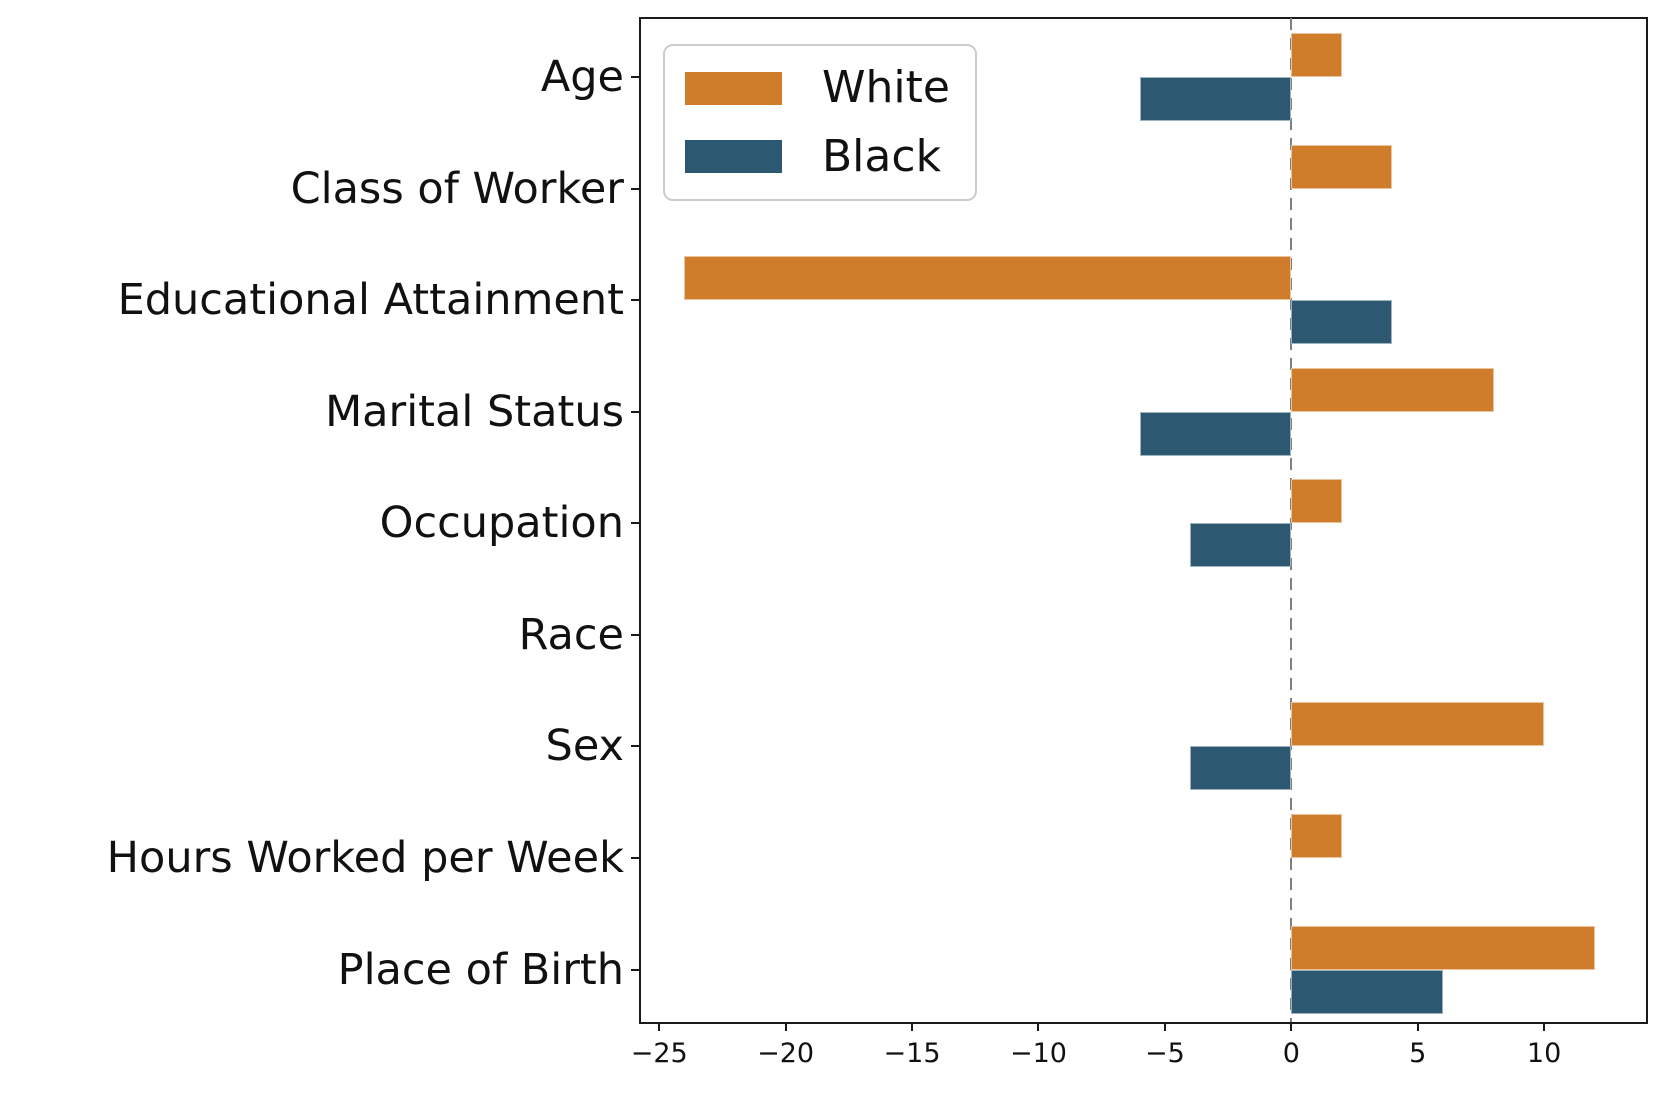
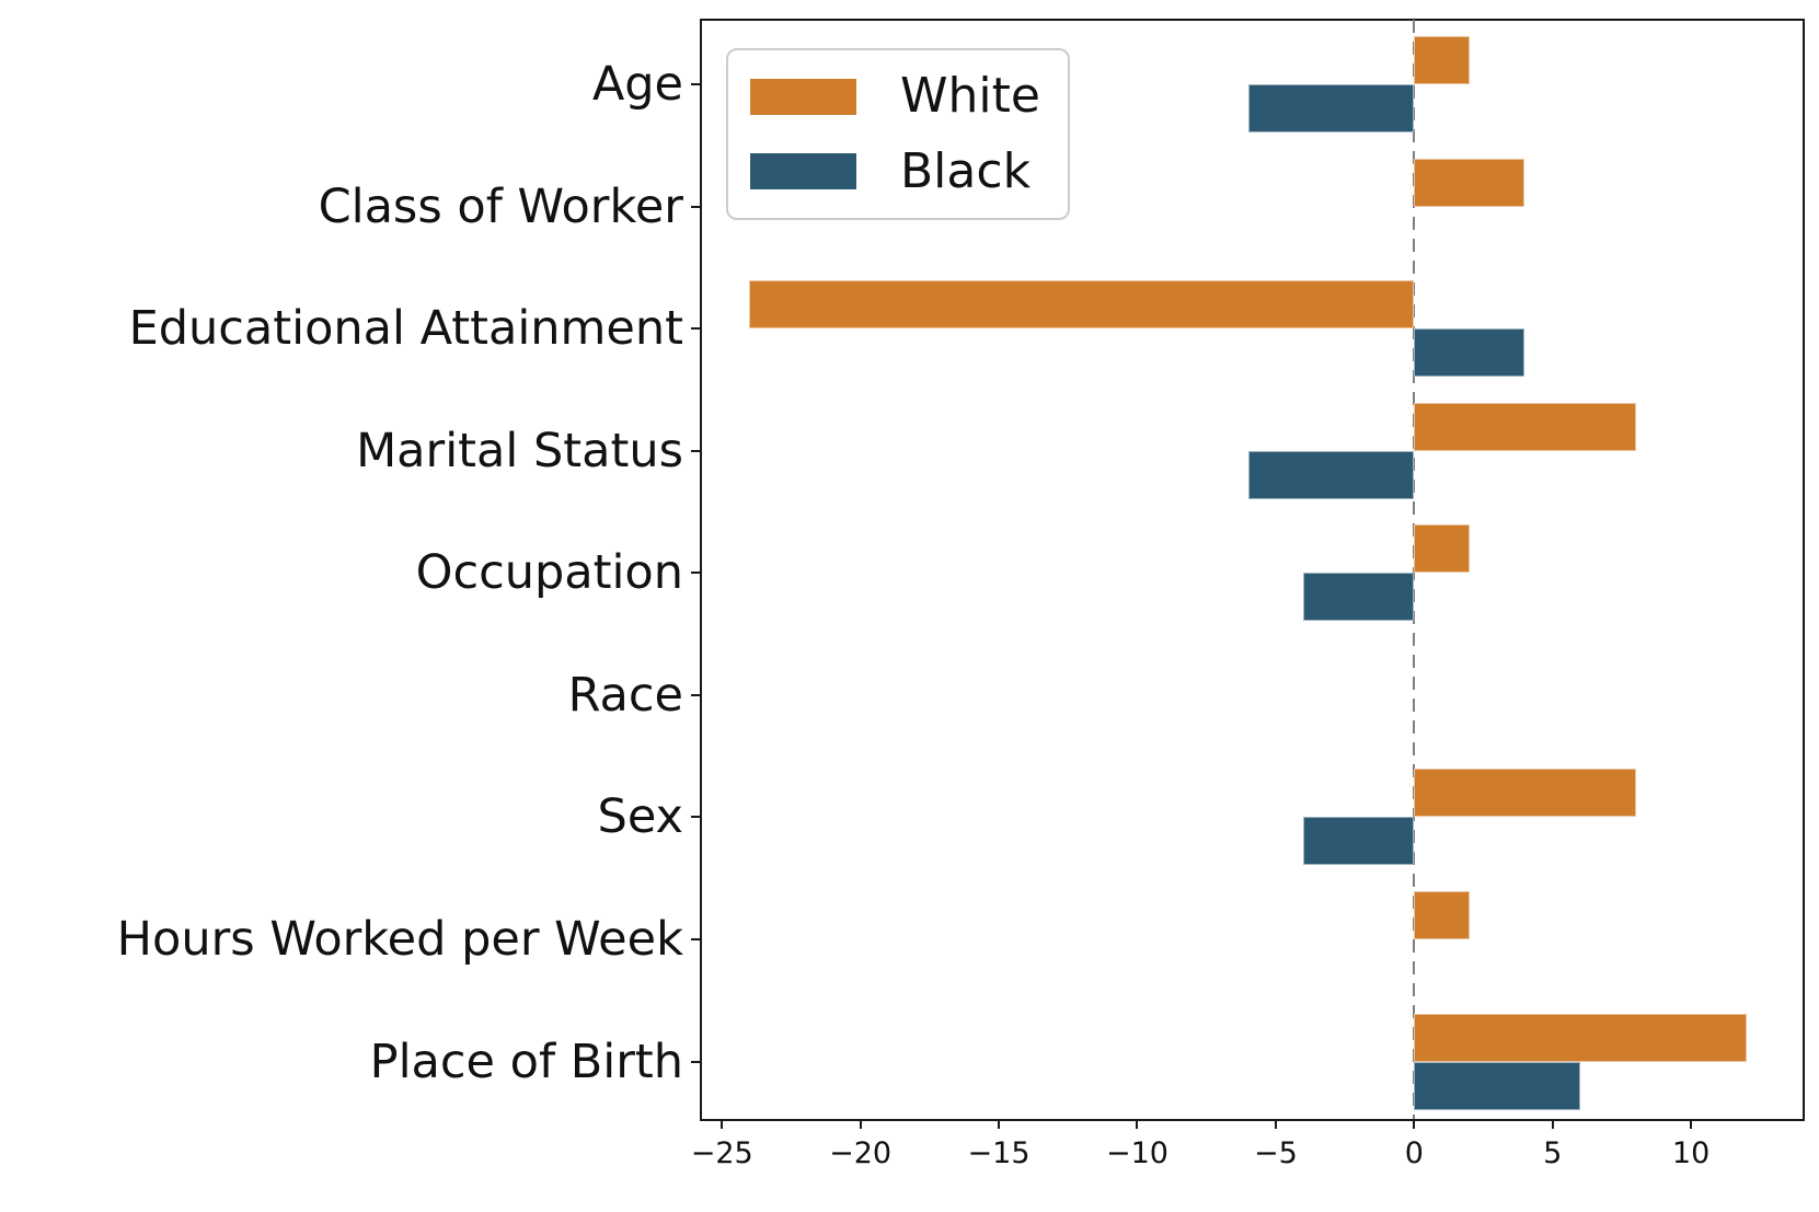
White/Sex: 10 -> 8
